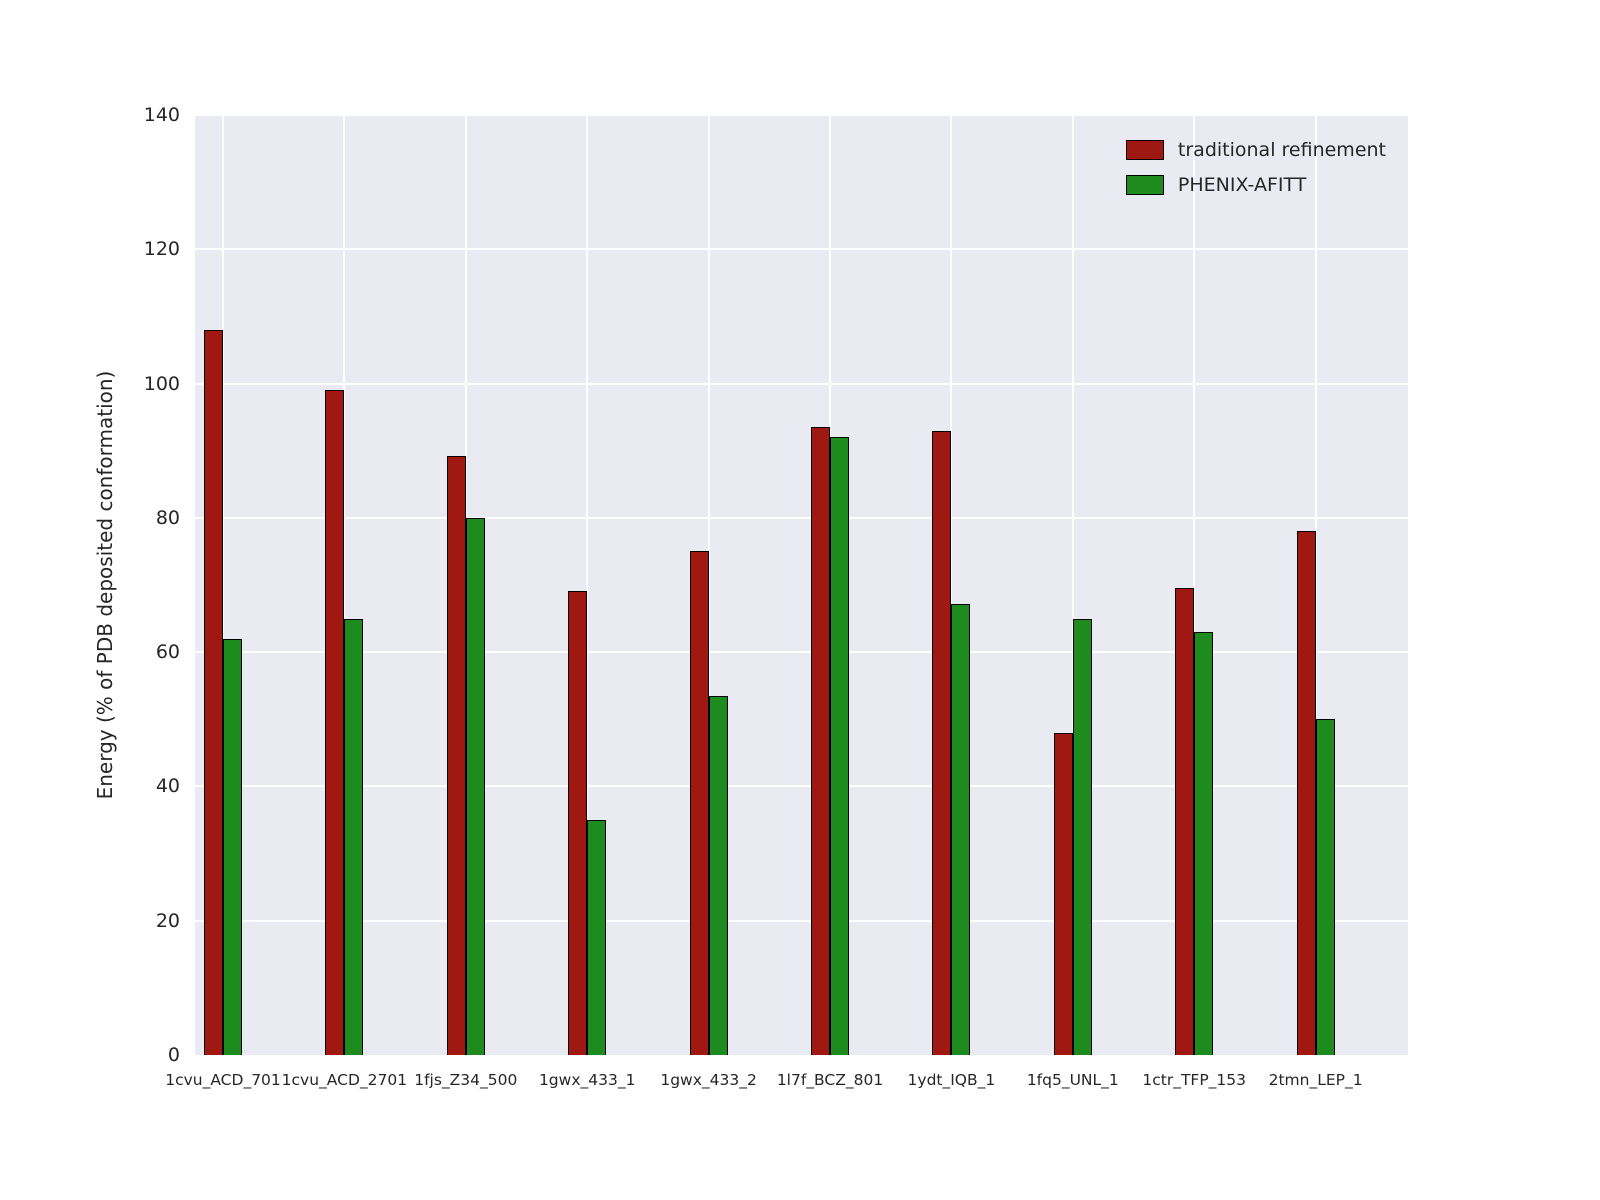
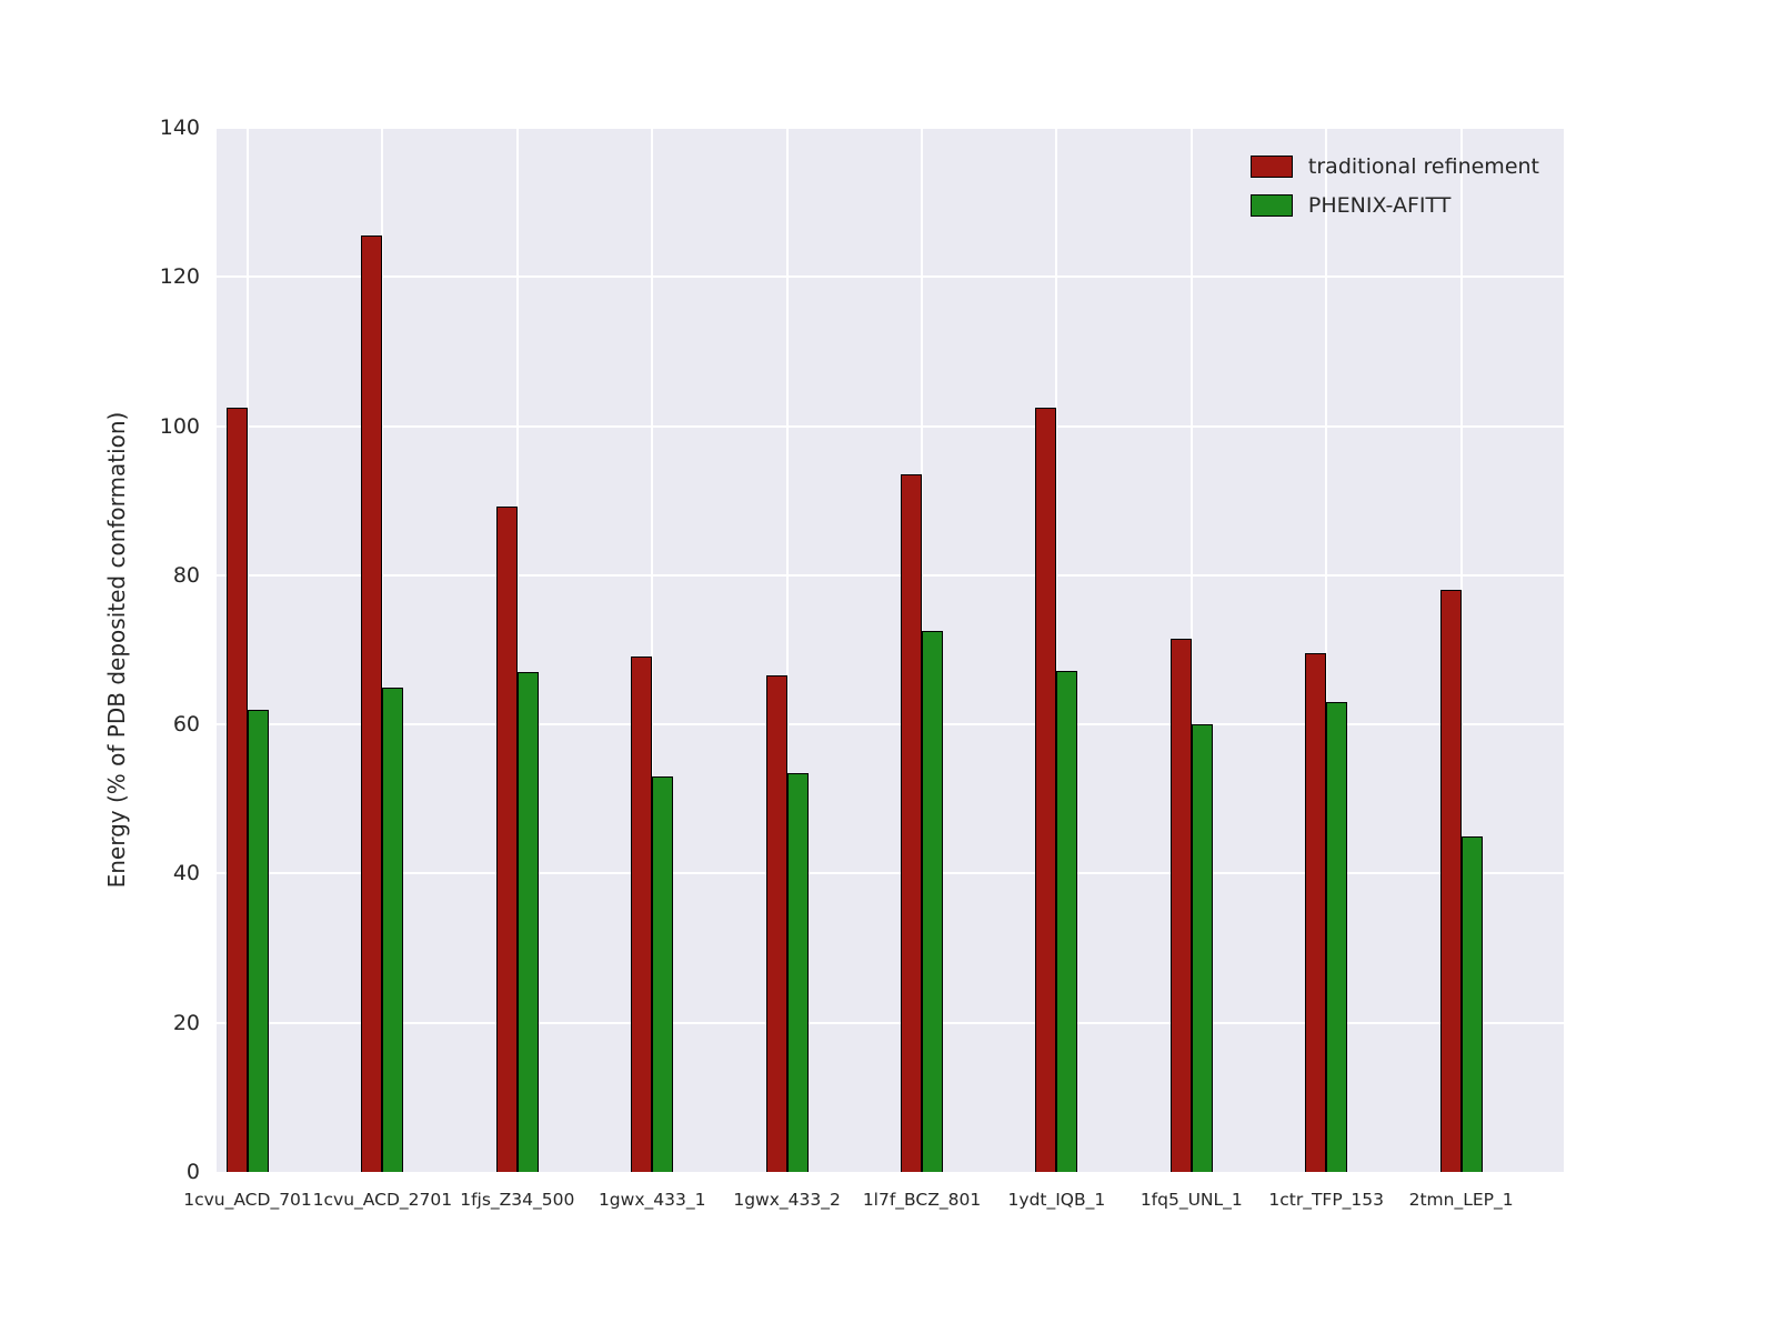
traditional refinement/1cvu_ACD_701: 108 -> 102
traditional refinement/1cvu_ACD_2701: 99 -> 126
PHENIX-AFITT/1fjs_Z34_500: 80 -> 67
PHENIX-AFITT/1gwx_433_1: 35 -> 53
traditional refinement/1gwx_433_2: 75 -> 67
PHENIX-AFITT/1l7f_BCZ_801: 92 -> 72
traditional refinement/1ydt_IQB_1: 93 -> 102
traditional refinement/1fq5_UNL_1: 48 -> 72
PHENIX-AFITT/1fq5_UNL_1: 65 -> 60
PHENIX-AFITT/2tmn_LEP_1: 50 -> 45
